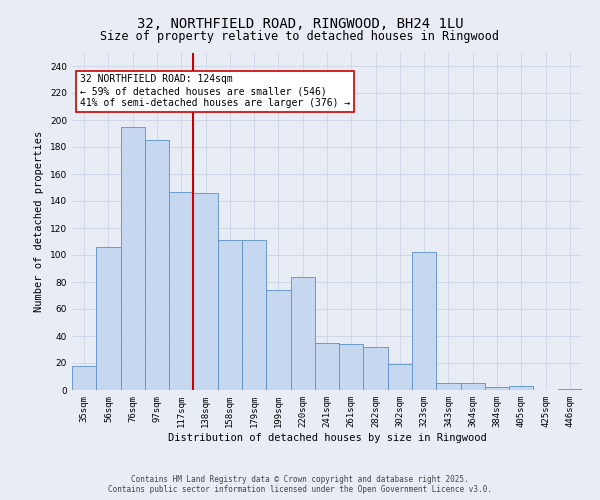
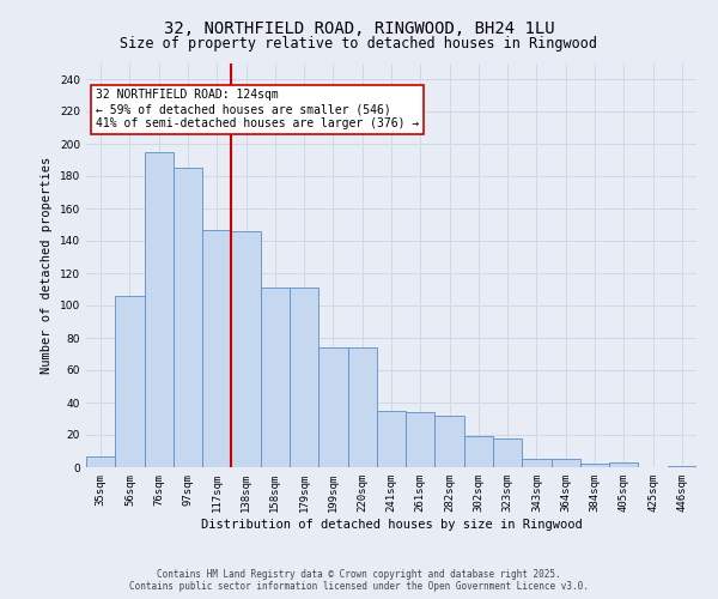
35sqm: 18 -> 7
220sqm: 84 -> 74
323sqm: 102 -> 18
